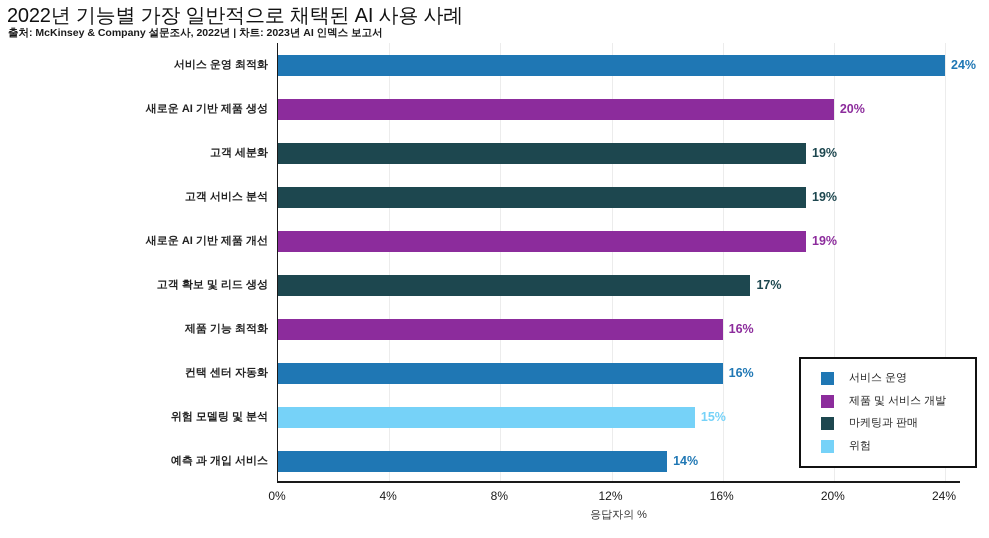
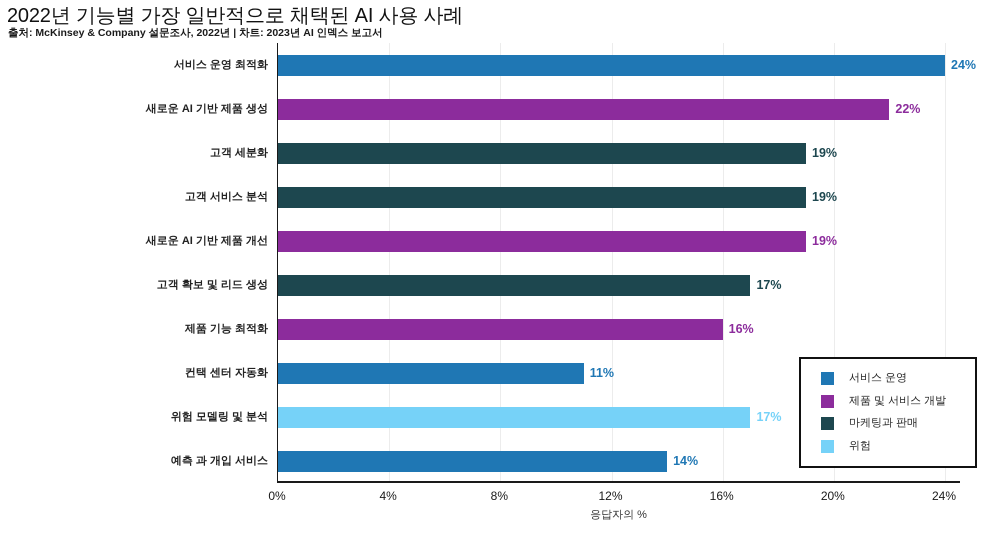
새로운 AI 기반 제품 생성: 20% -> 22%
컨택 센터 자동화: 16% -> 11%
위험 모델링 및 분석: 15% -> 17%
